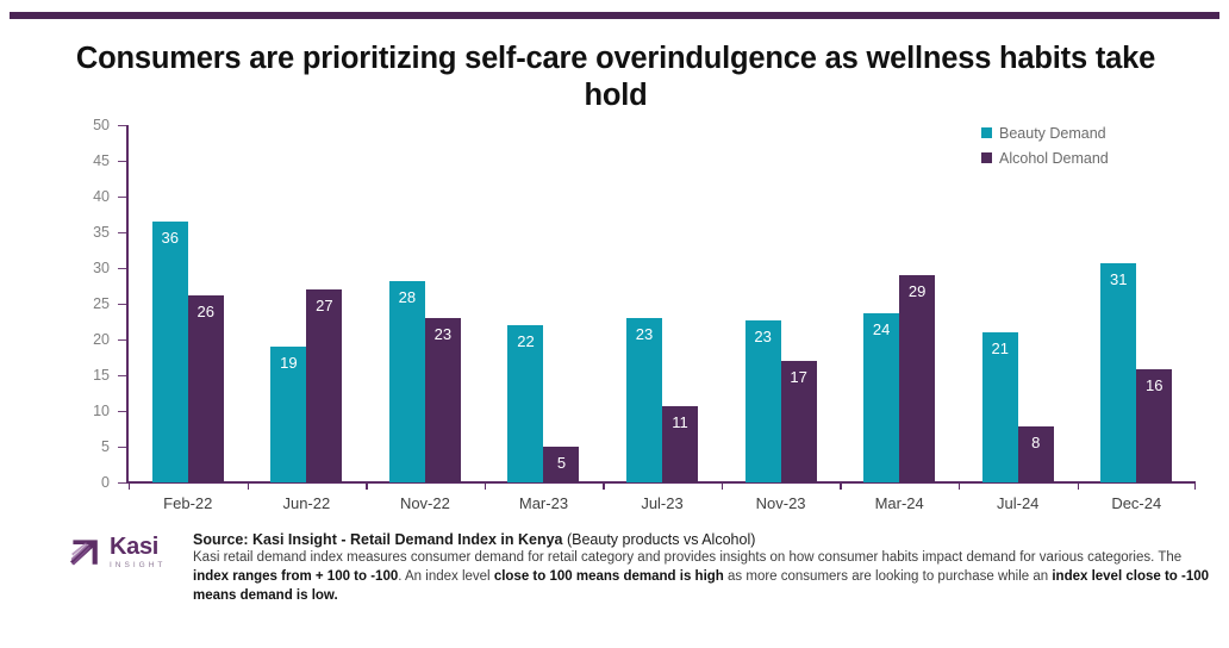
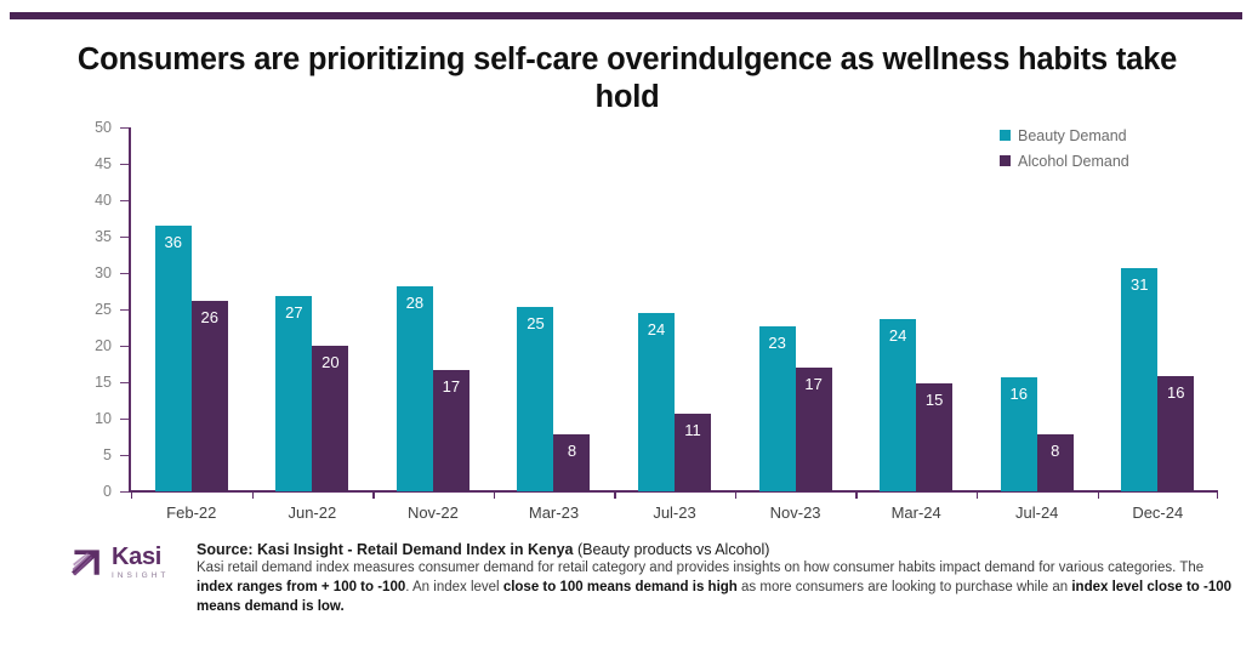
Beauty Demand/Jun-22: 19 -> 27
Alcohol Demand/Jun-22: 27 -> 20
Alcohol Demand/Nov-22: 23 -> 17
Beauty Demand/Mar-23: 22 -> 25
Alcohol Demand/Mar-23: 5 -> 8
Beauty Demand/Jul-23: 23 -> 24
Alcohol Demand/Mar-24: 29 -> 15
Beauty Demand/Jul-24: 21 -> 16
